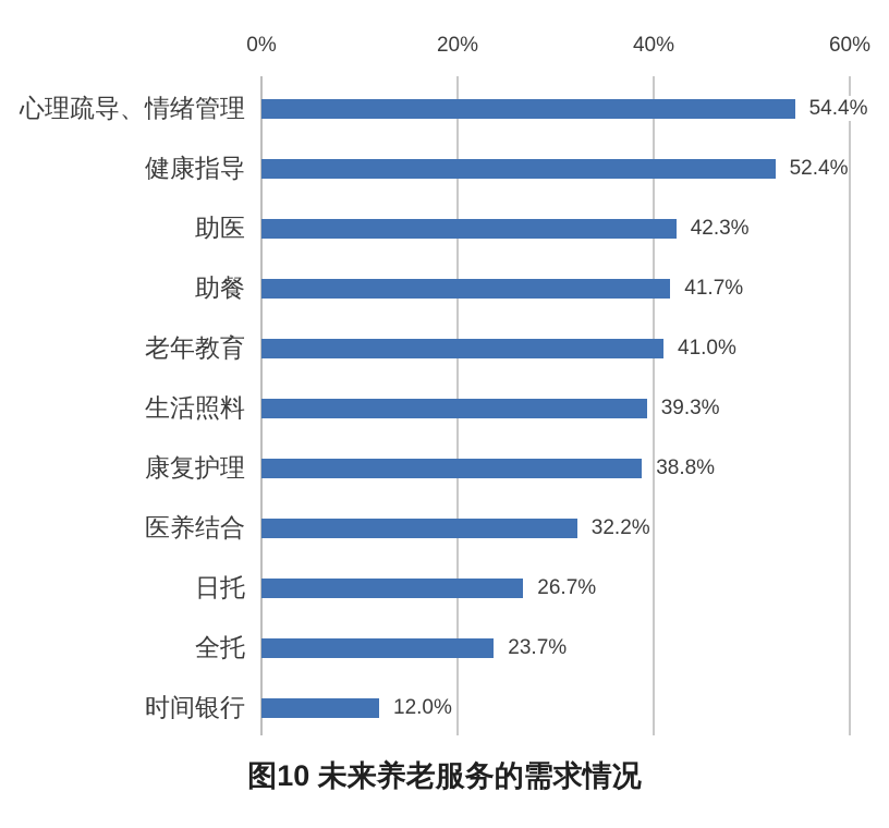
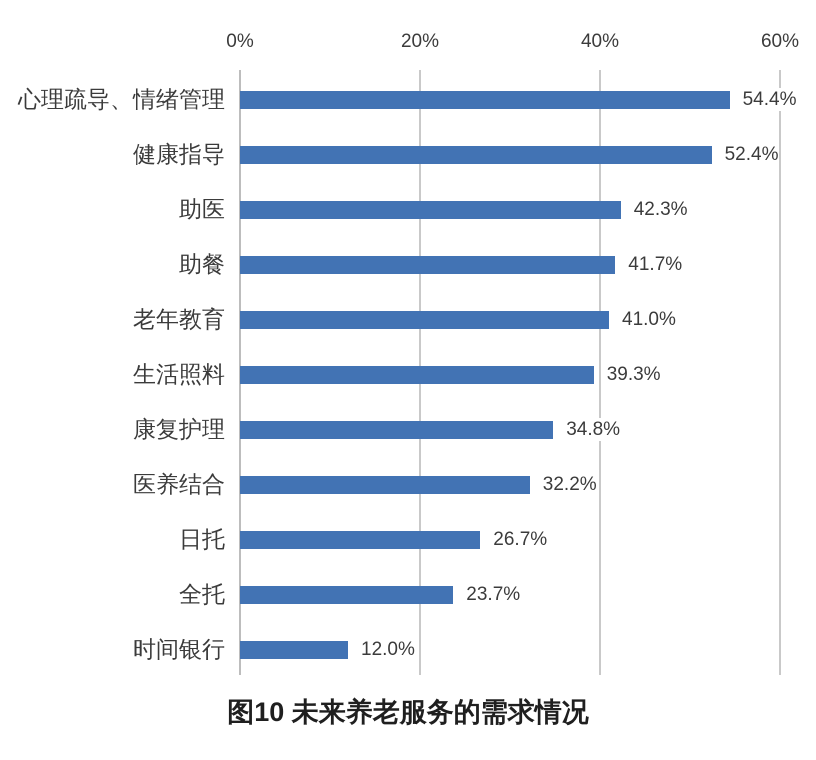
康复护理: 38.8% -> 34.8%
